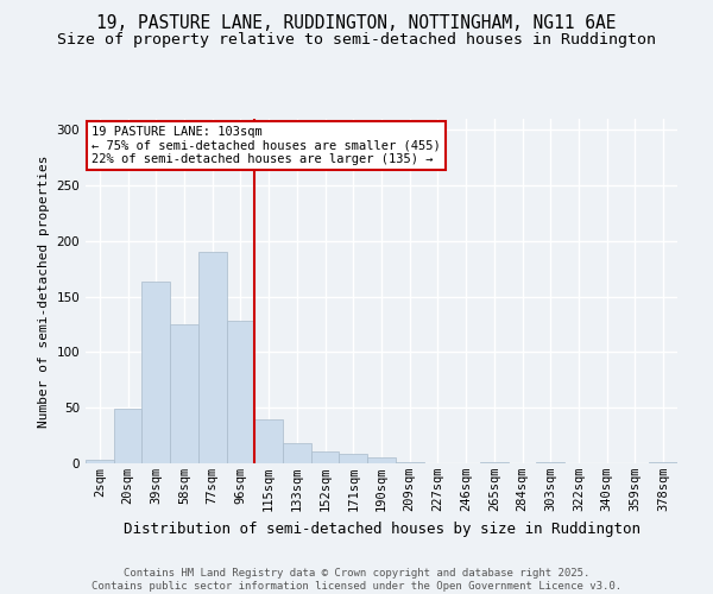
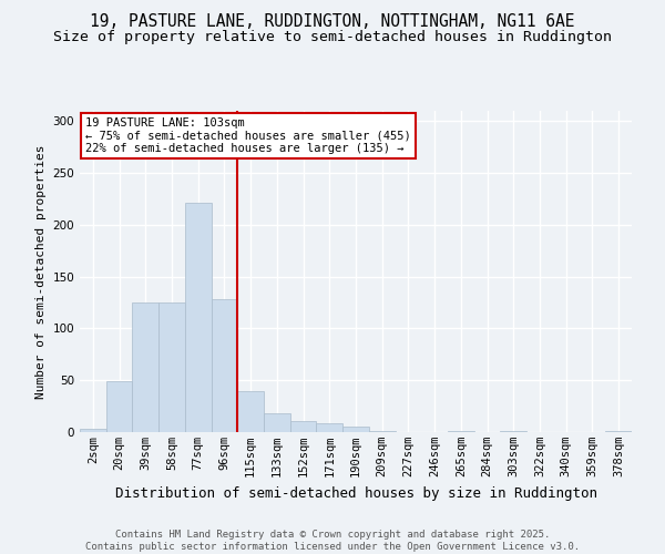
39sqm: 164 -> 125
77sqm: 190 -> 221
